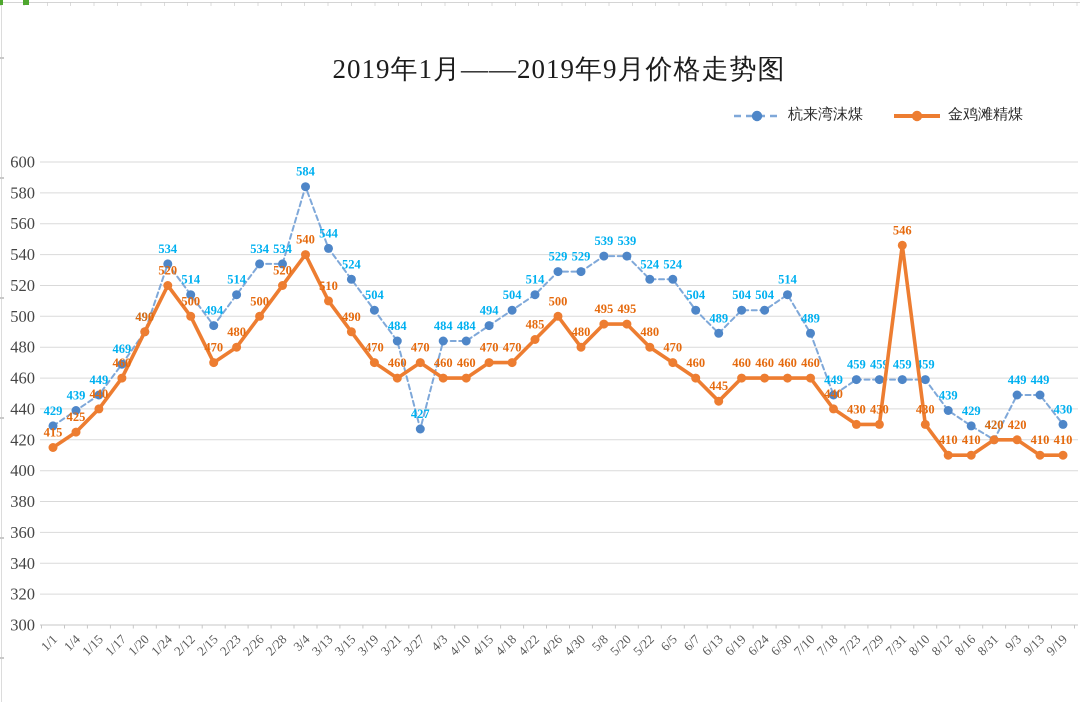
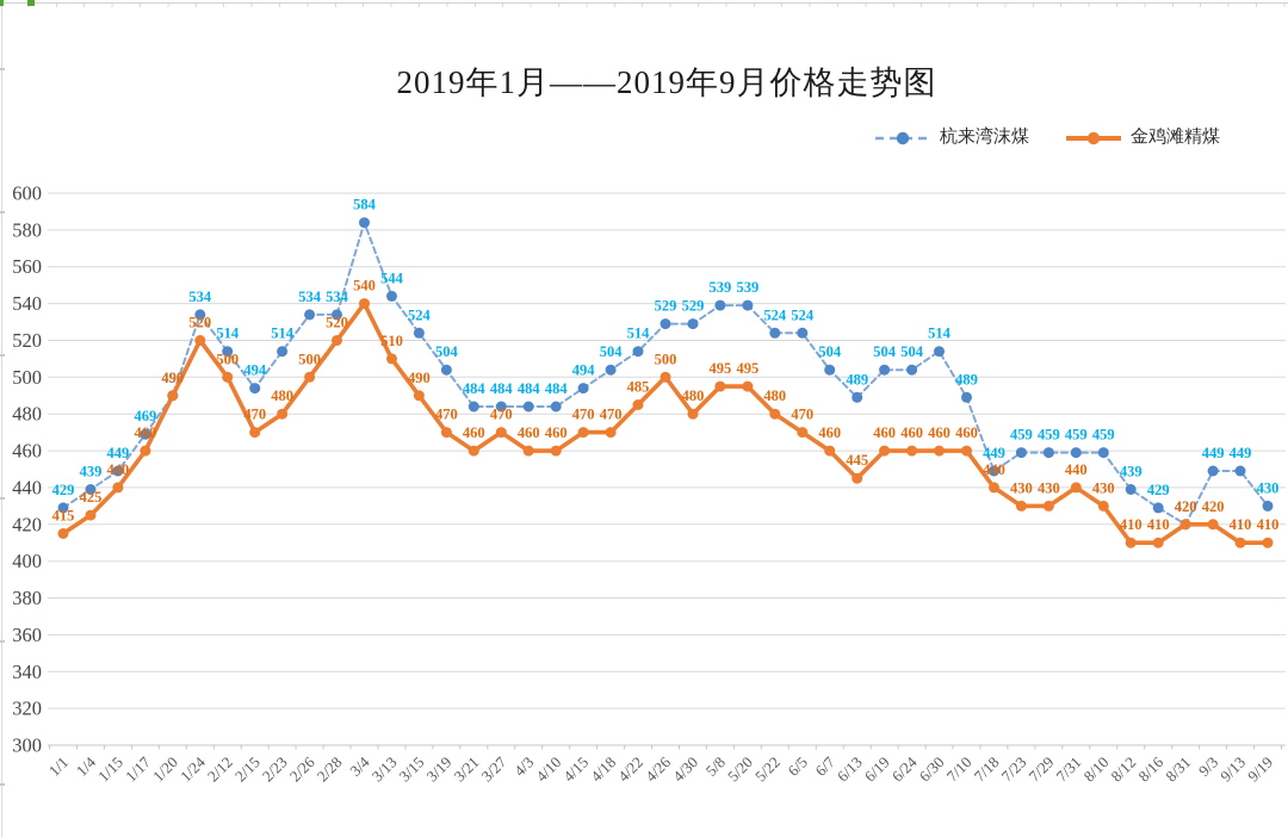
杭来湾沫煤/3/27: 427 -> 484
金鸡滩精煤/7/31: 546 -> 440
